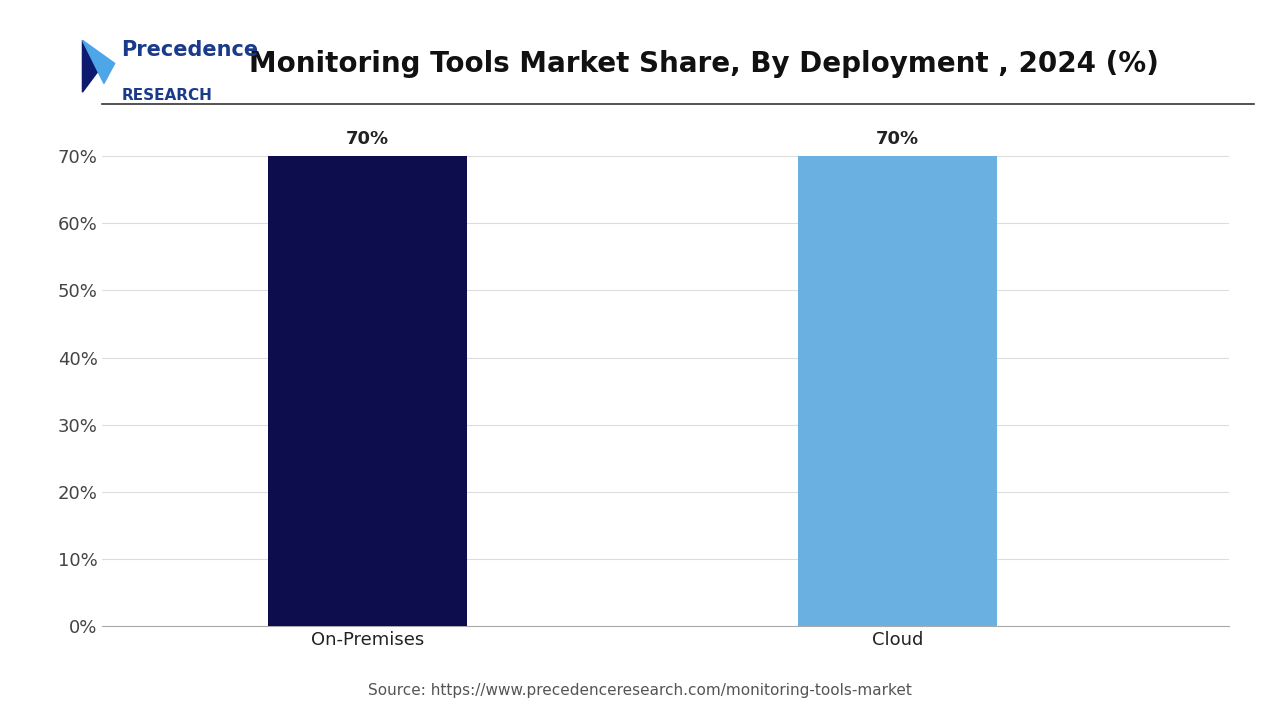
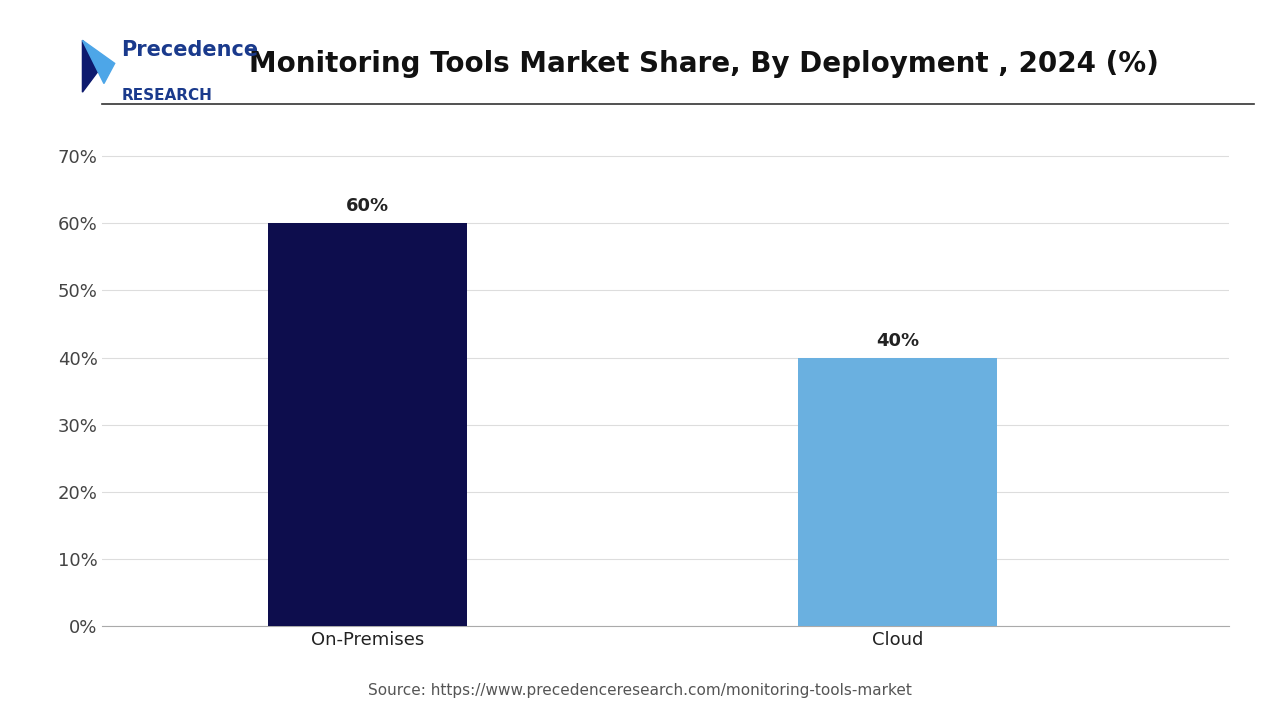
On-Premises: 70% -> 60%
Cloud: 70% -> 40%
